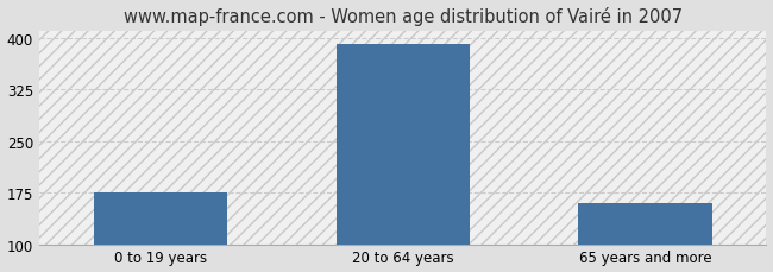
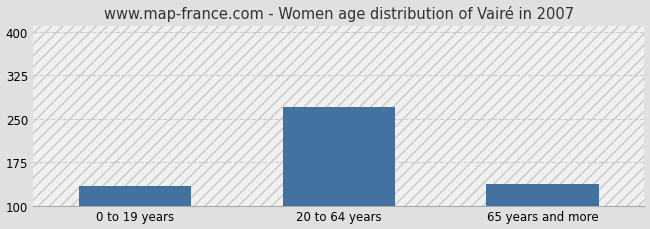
0 to 19 years: 176 -> 134
20 to 64 years: 390 -> 270
65 years and more: 160 -> 138
